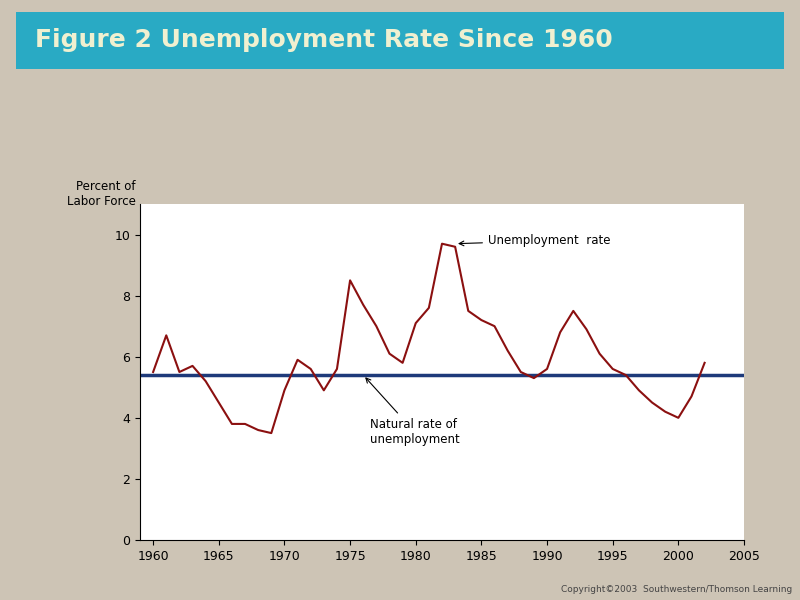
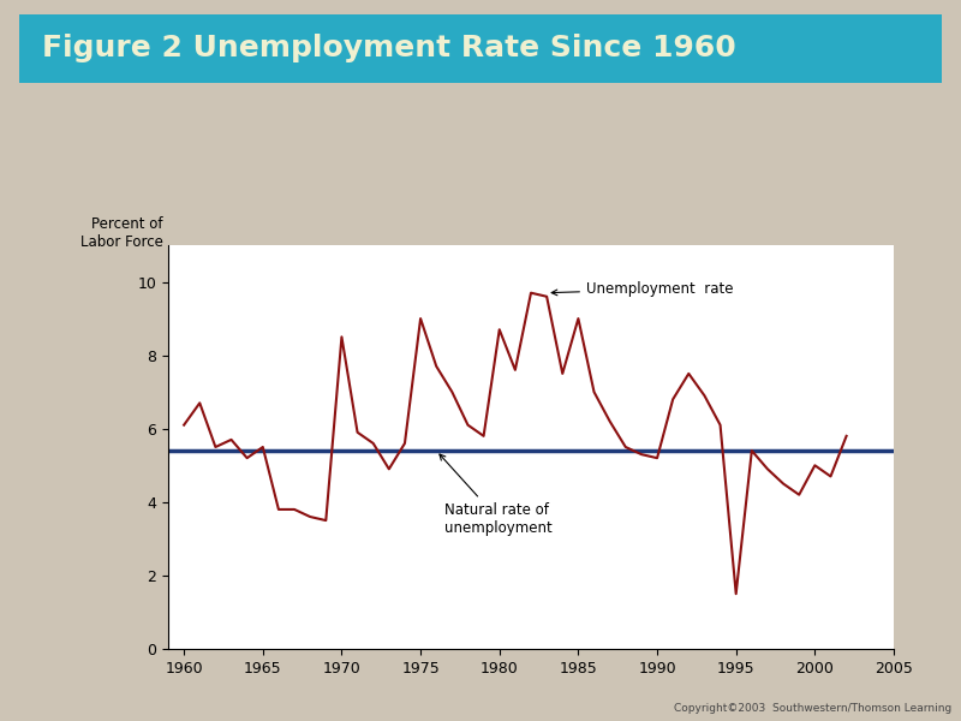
1960: 5.5 -> 6.1
1965: 4.5 -> 5.5
1970: 4.9 -> 8.5
1975: 8.5 -> 9.0
1980: 7.1 -> 8.7
1985: 7.2 -> 9.0
1990: 5.6 -> 5.2
1995: 5.6 -> 1.5
2000: 4.0 -> 5.0
